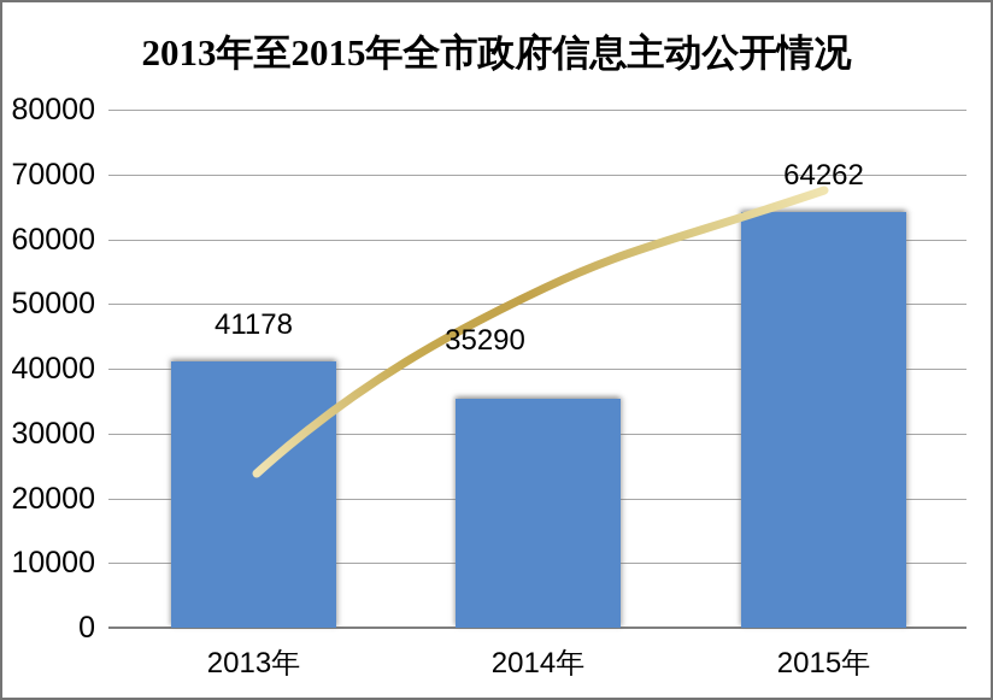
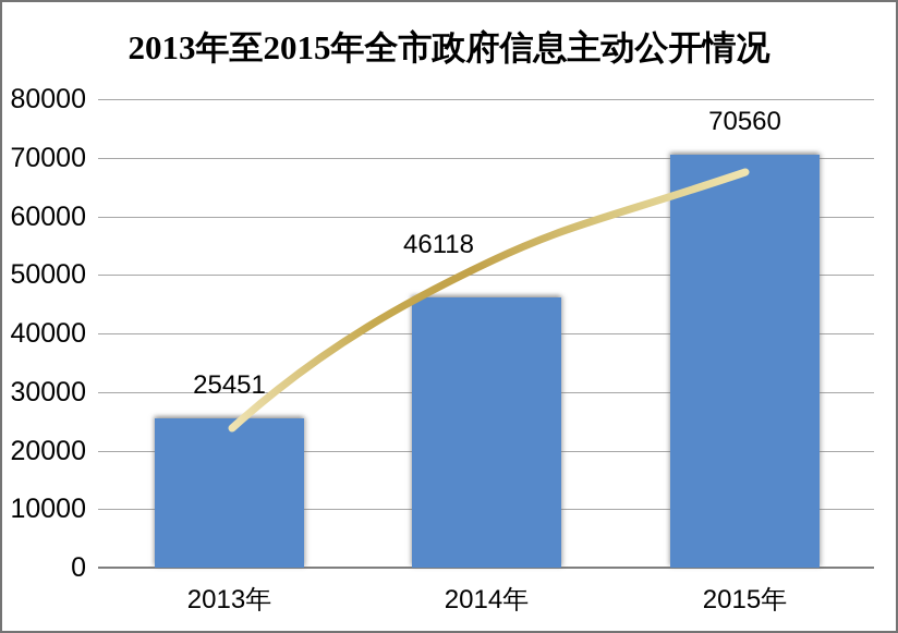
2013年: 41178 -> 25451
2014年: 35290 -> 46118
2015年: 64262 -> 70560
